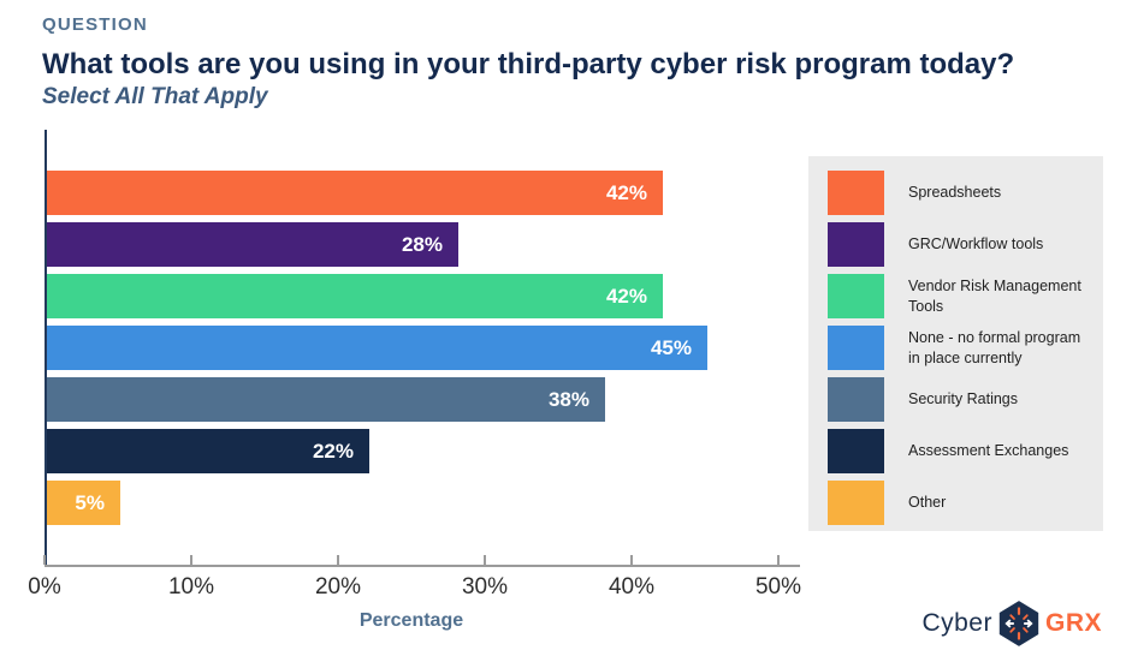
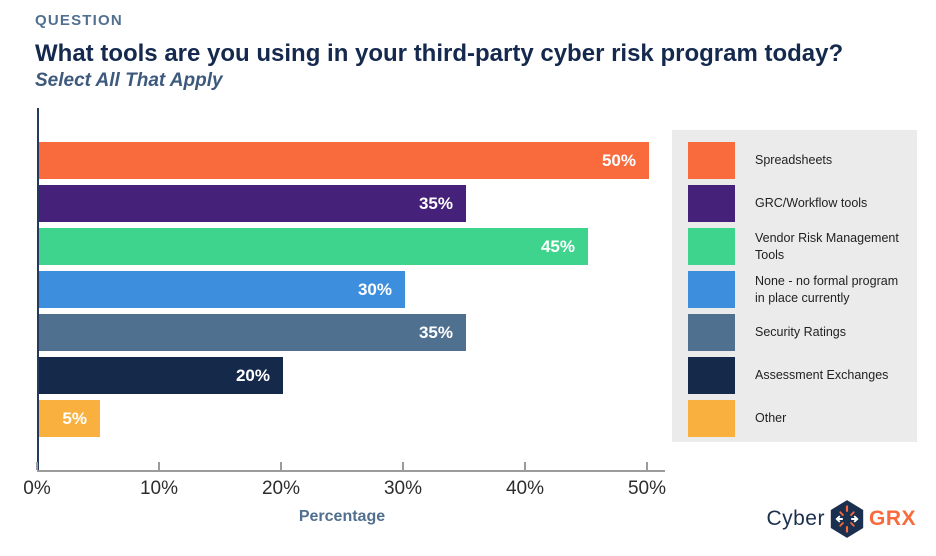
Spreadsheets: 42% -> 50%
GRC/Workflow tools: 28% -> 35%
Vendor Risk Management Tools: 42% -> 45%
None - no formal program in place currently: 45% -> 30%
Security Ratings: 38% -> 35%
Assessment Exchanges: 22% -> 20%
